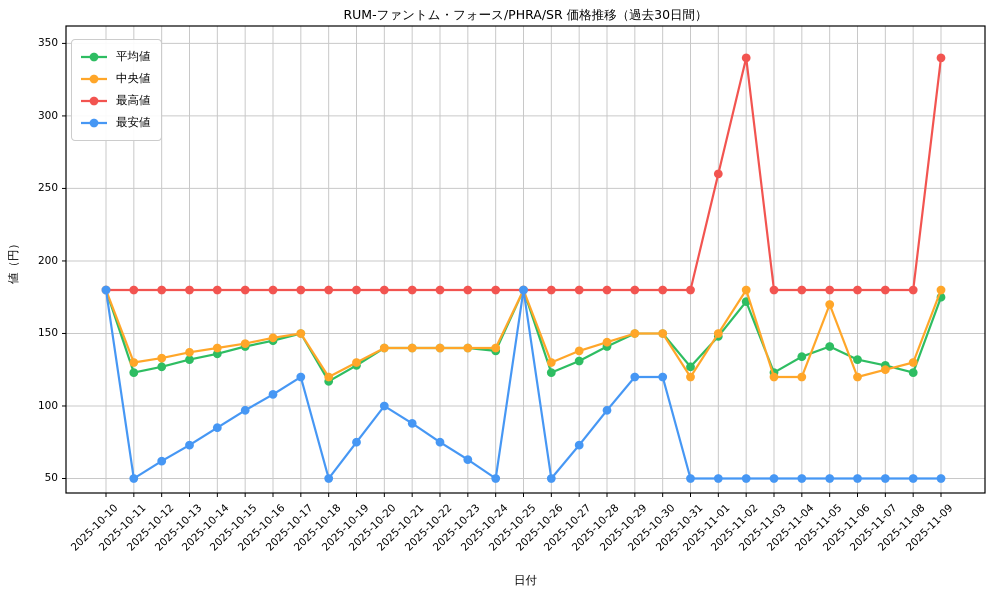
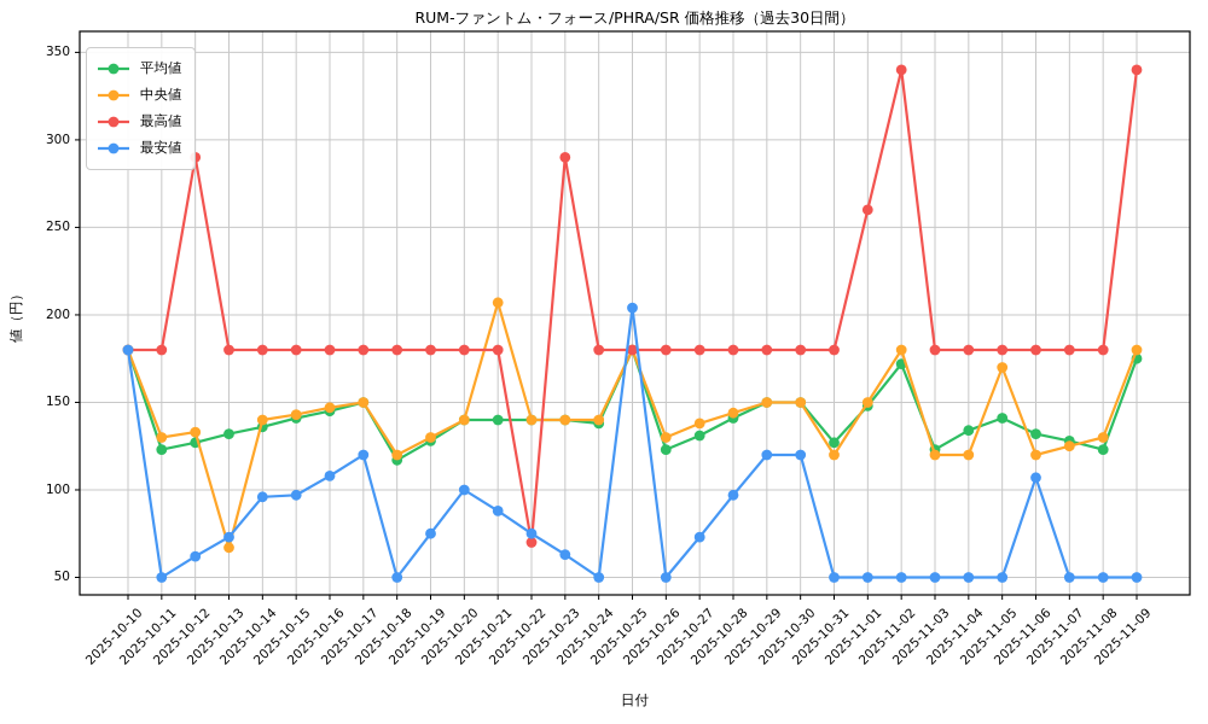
最高値/2025-10-12: 180 -> 290
中央値/2025-10-13: 137 -> 67
最安値/2025-10-14: 85 -> 96
中央値/2025-10-21: 140 -> 207
最高値/2025-10-22: 180 -> 70
最高値/2025-10-23: 180 -> 290
最安値/2025-10-25: 180 -> 204
最安値/2025-11-06: 50 -> 107
